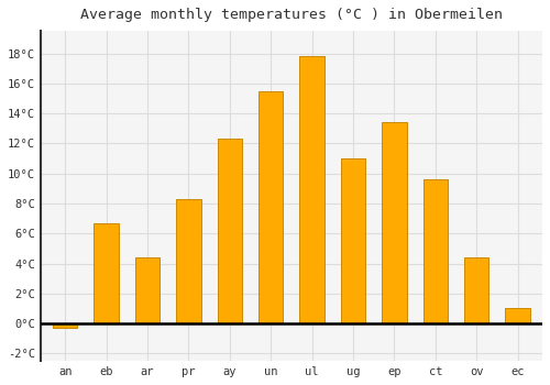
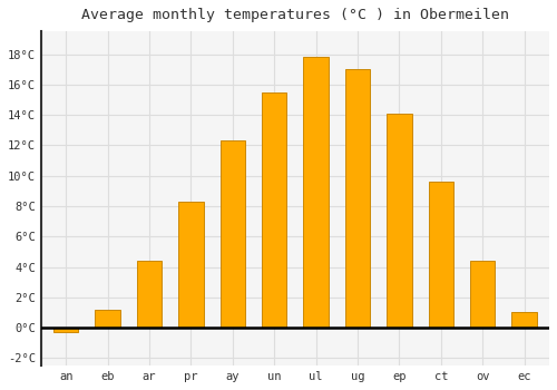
eb: 6.7°C -> 1.2°C
ug: 11.0°C -> 17.0°C
ep: 13.4°C -> 14.1°C
